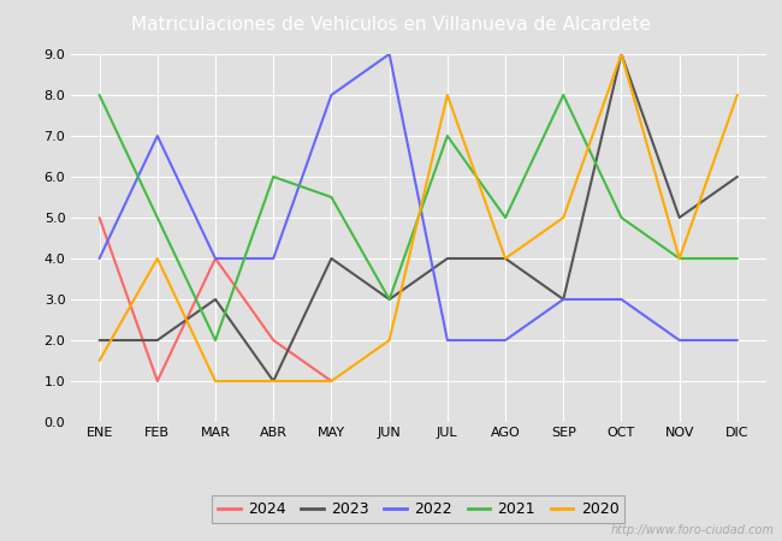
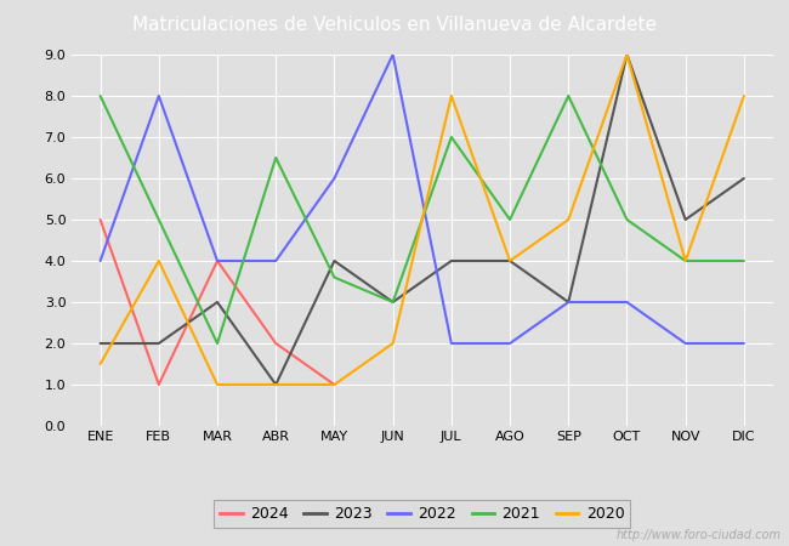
2022/FEB: 7 -> 8
2021/ABR: 6.0 -> 6.5
2022/MAY: 8 -> 6
2021/MAY: 5.5 -> 3.6
